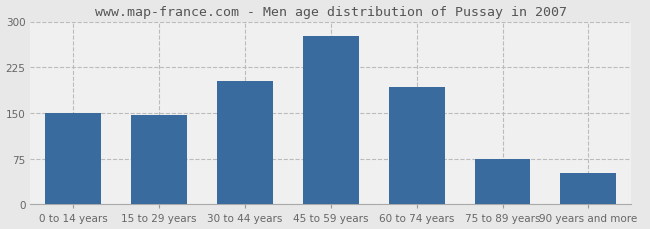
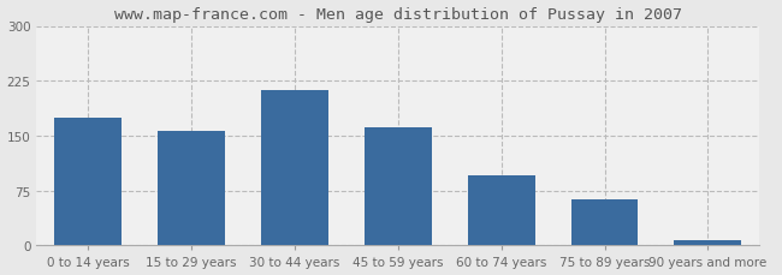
0 to 14 years: 150 -> 175
15 to 29 years: 146 -> 157
30 to 44 years: 202 -> 213
45 to 59 years: 276 -> 162
60 to 74 years: 192 -> 95
75 to 89 years: 74 -> 63
90 years and more: 52 -> 8
